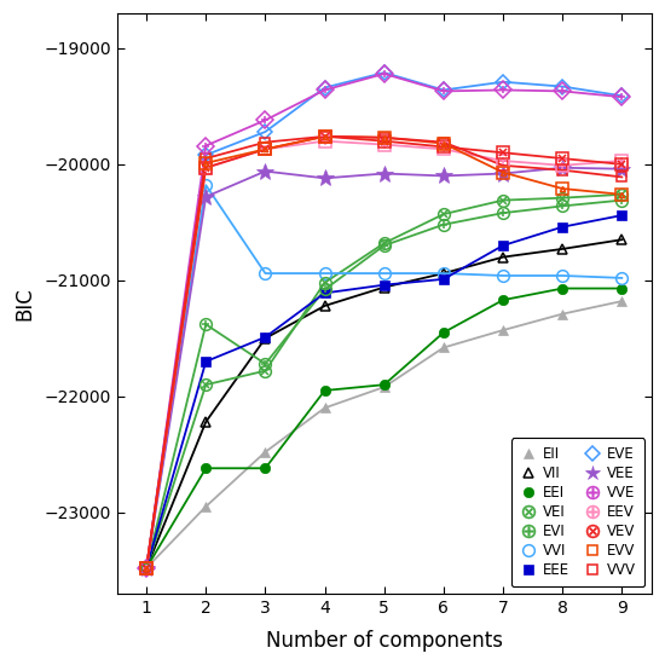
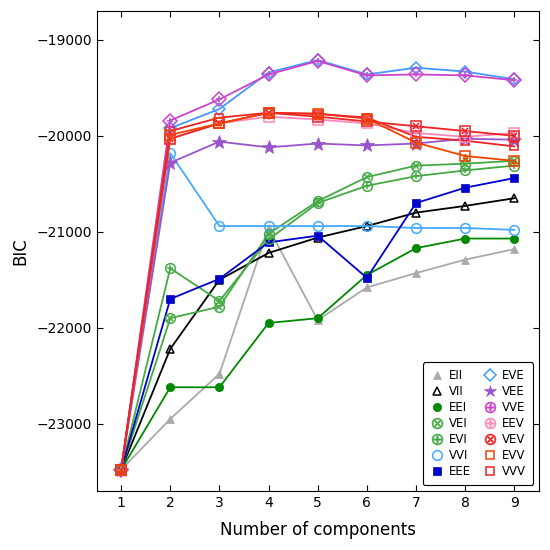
EII/4: -22100 -> -20960
EEE/6: -20990 -> -21480
